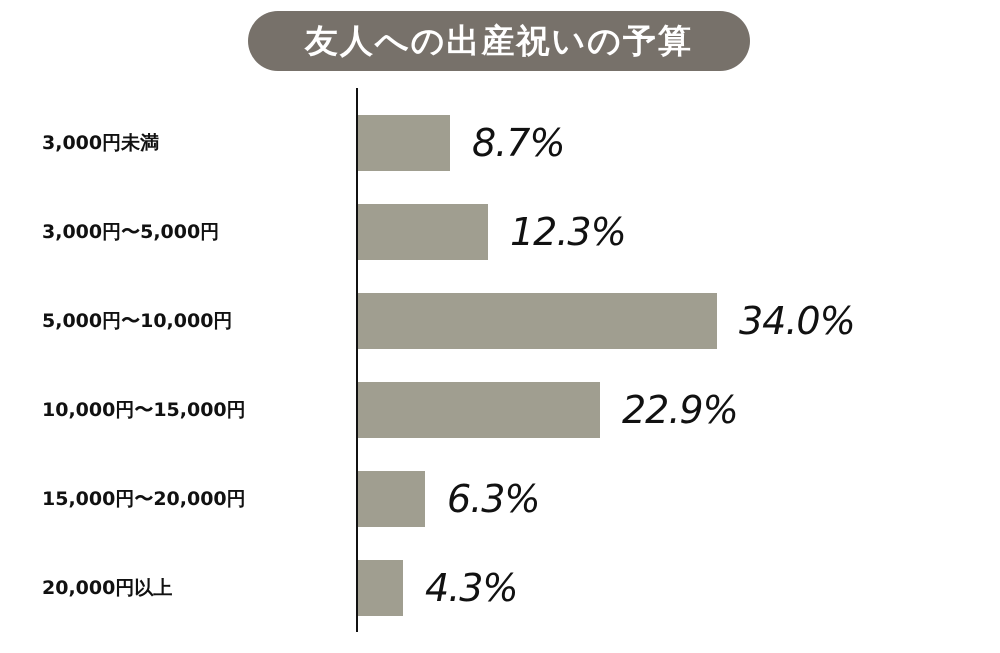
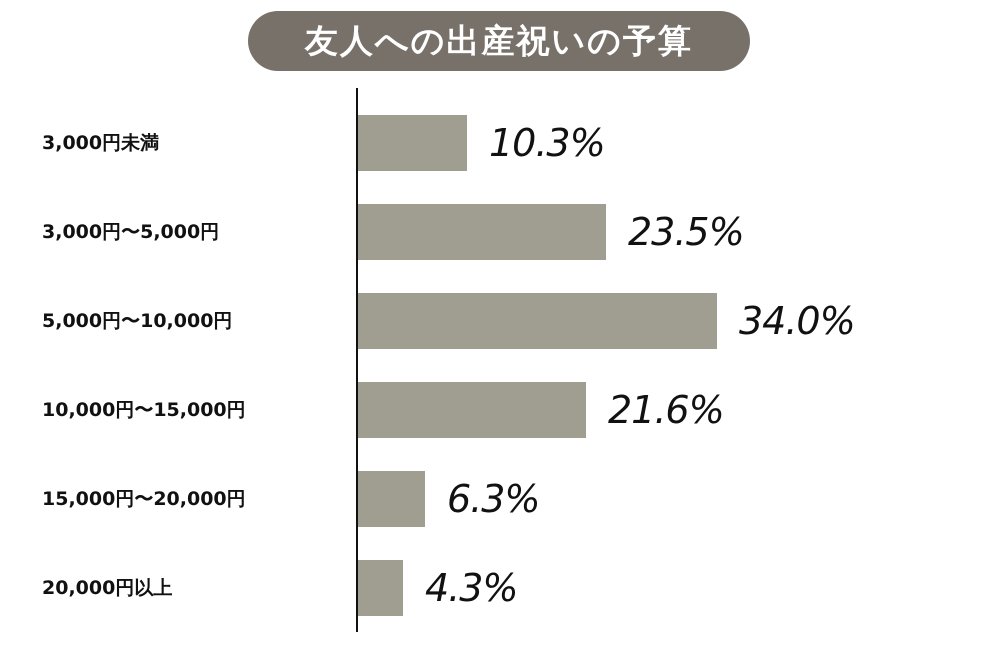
3,000円未満: 8.7% -> 10.3%
3,000円〜5,000円: 12.3% -> 23.5%
10,000円〜15,000円: 22.9% -> 21.6%
